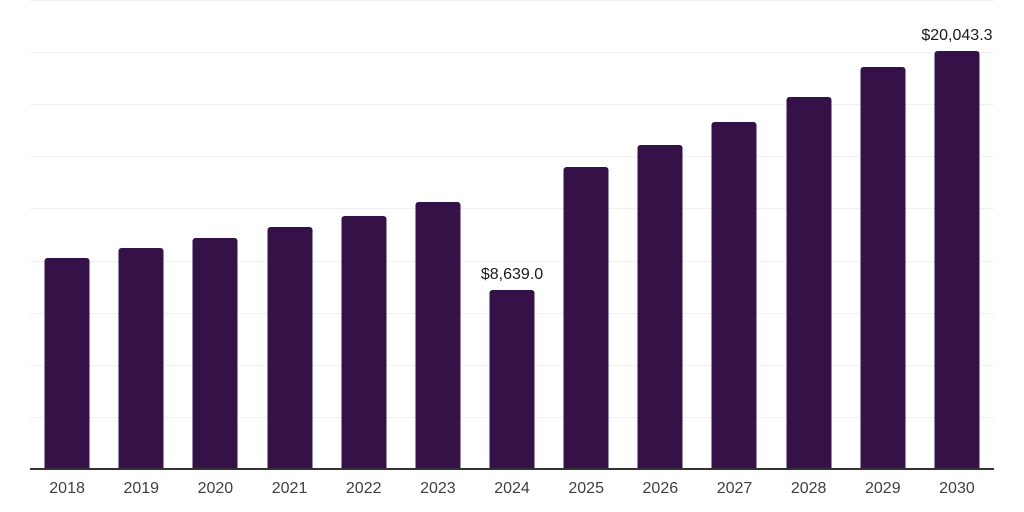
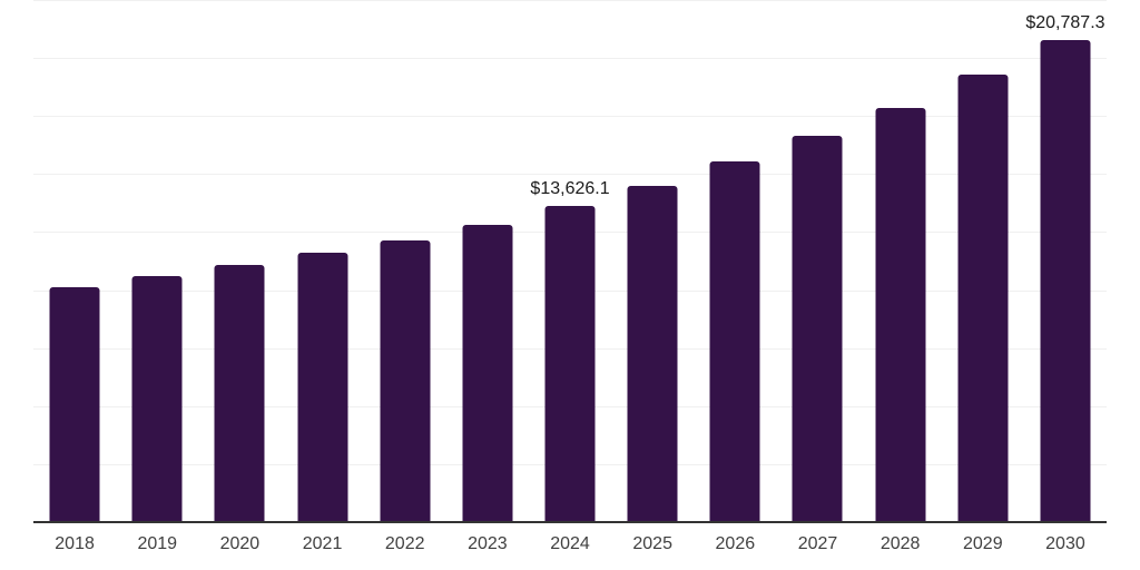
2024: $8,639.0 -> $13,626.1
2030: $20,043.3 -> $20,787.3
